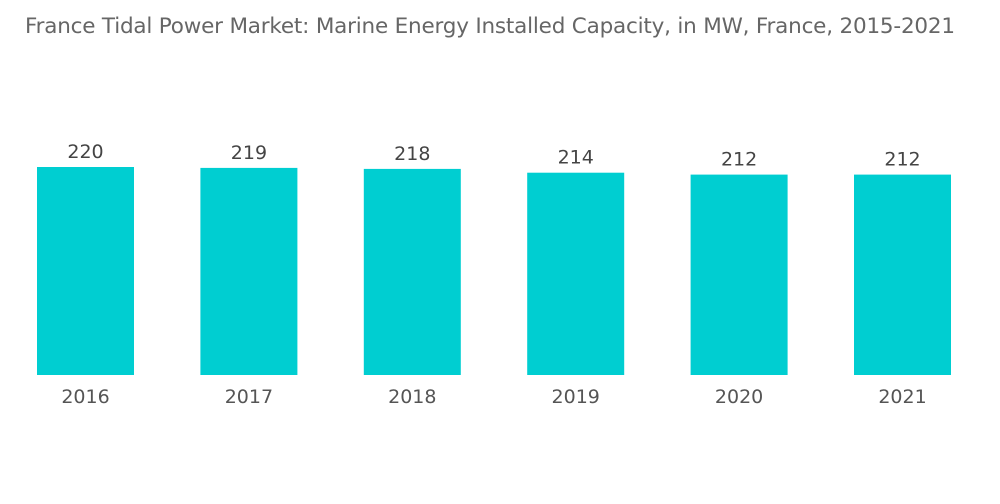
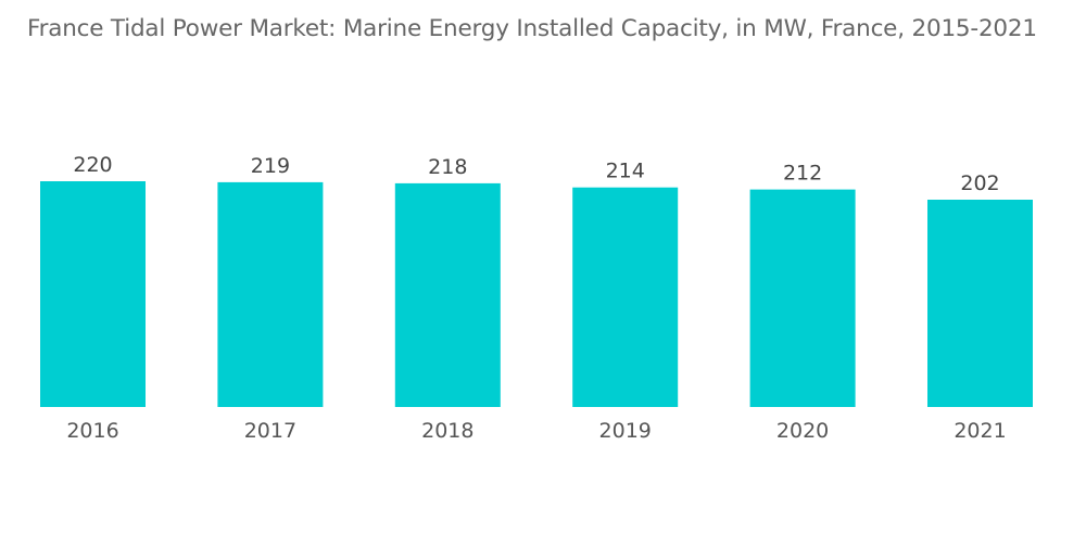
2021: 212 -> 202
